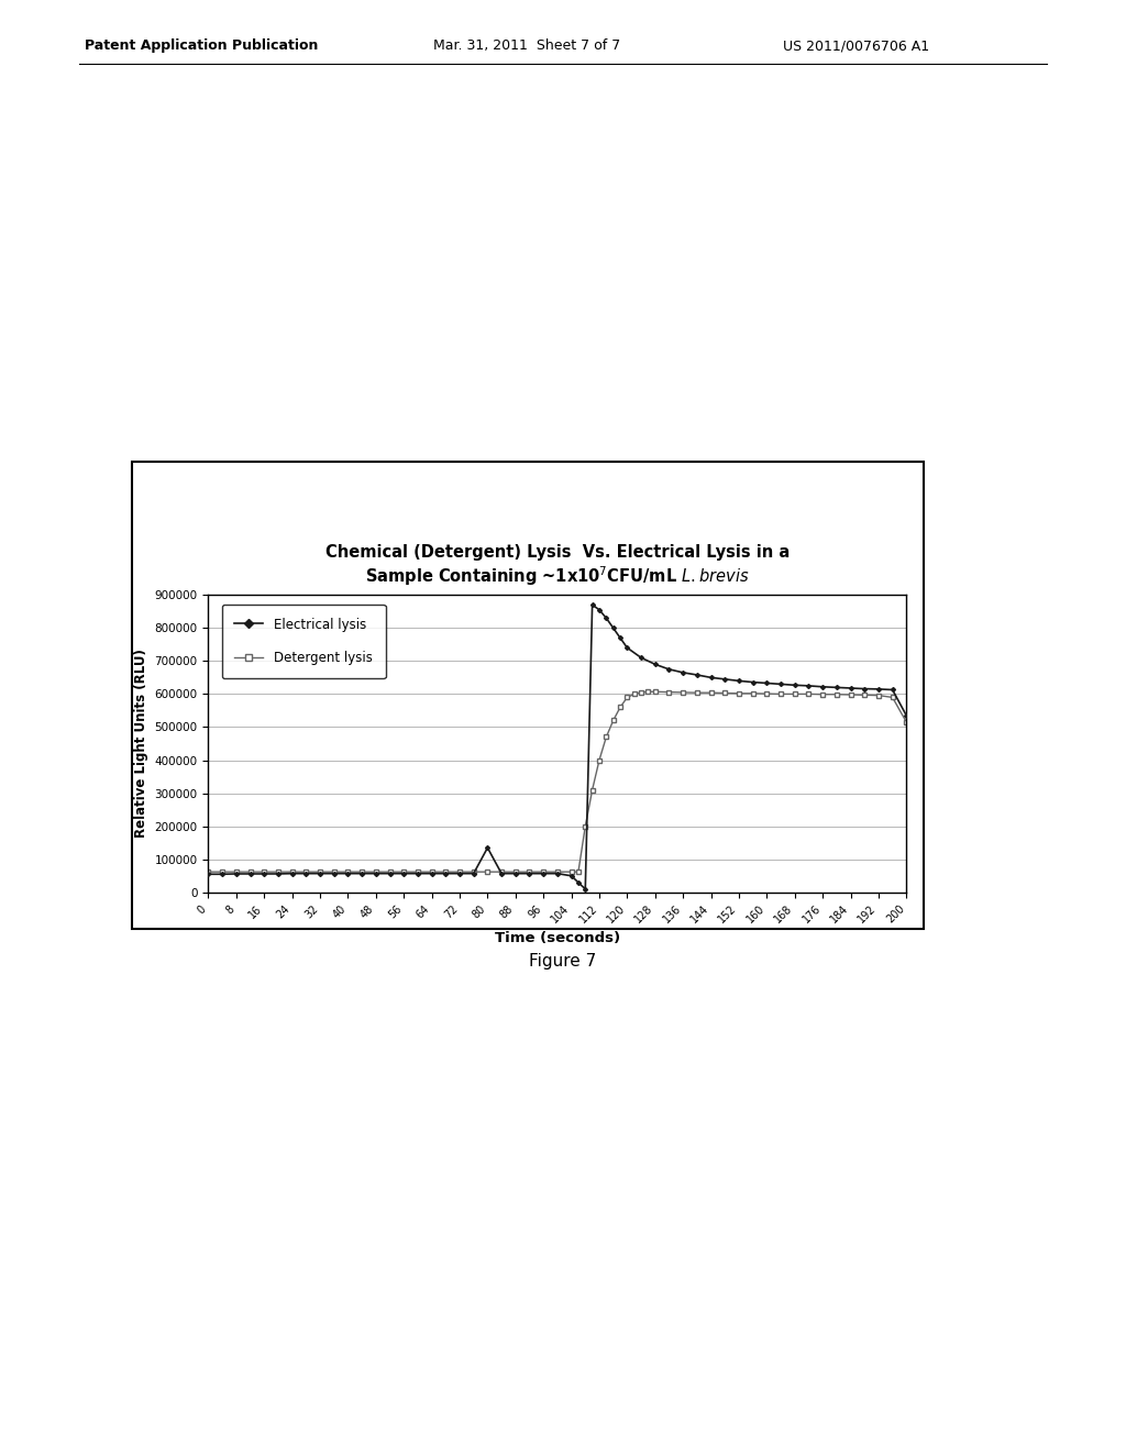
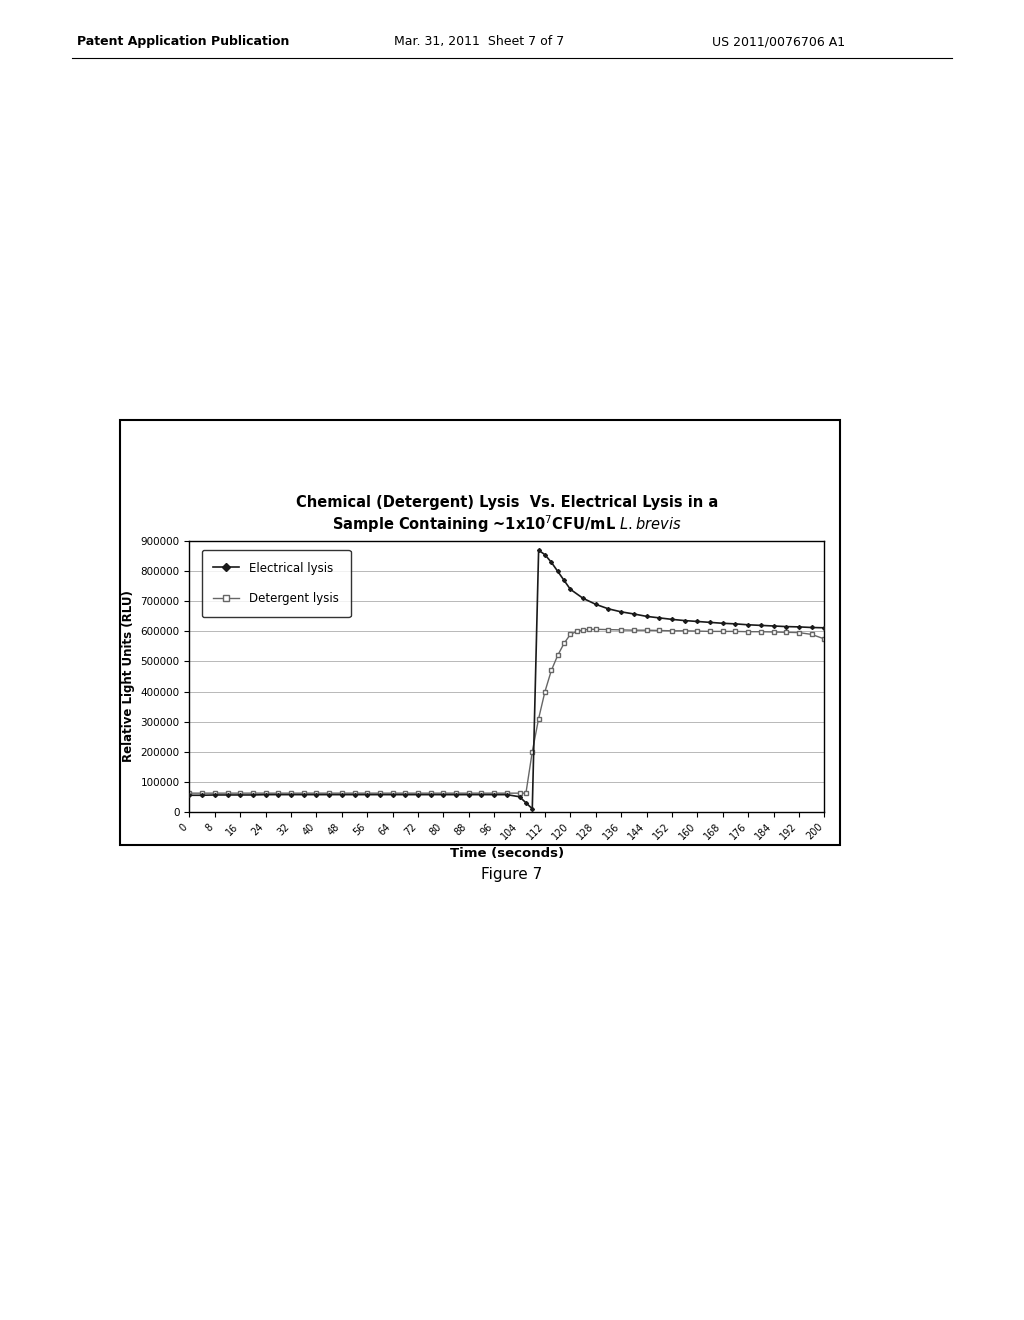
Electrical lysis/80: 135000 -> 57000
Electrical lysis/200: 535000 -> 612000
Detergent lysis/200: 515000 -> 575000
